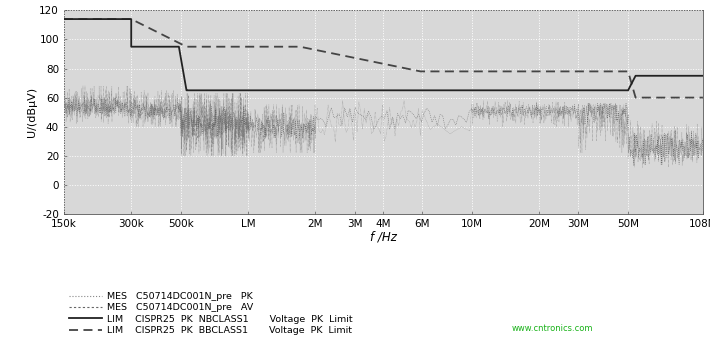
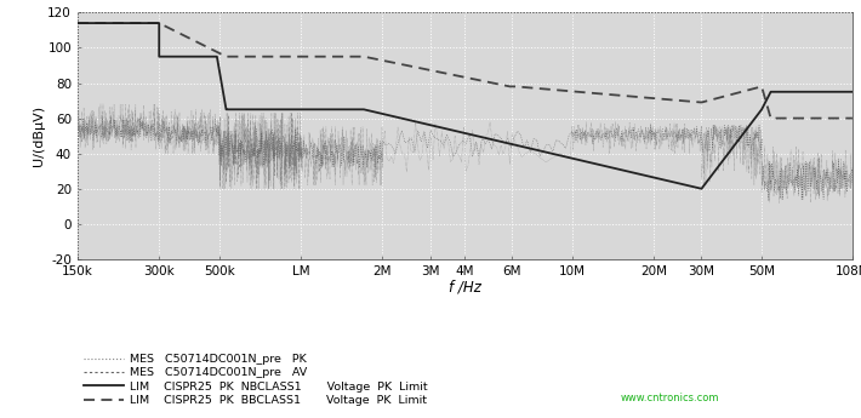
LIM CISPR25 PK NBCLASS1 Voltage PK Limit/30M: 65 -> 20
LIM CISPR25 PK BBCLASS1 Voltage PK Limit/30M: 78 -> 69
